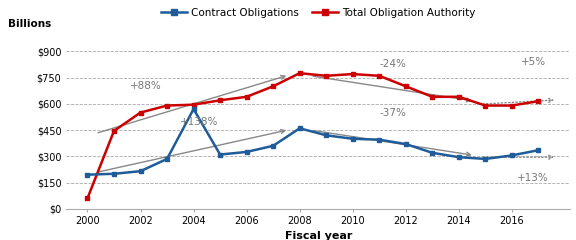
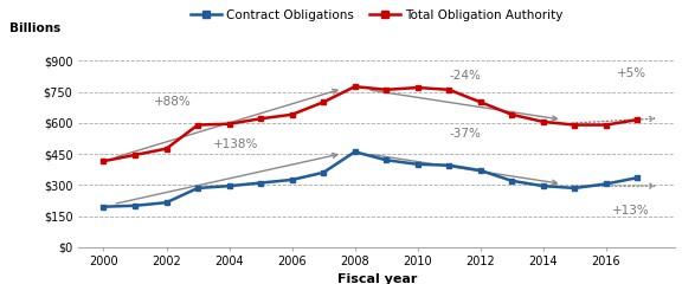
Total Obligation Authority/2000: $60 -> $420
Total Obligation Authority/2002: $550 -> $480
Contract Obligations/2004: $570 -> $300
Total Obligation Authority/2014: $640 -> $600
